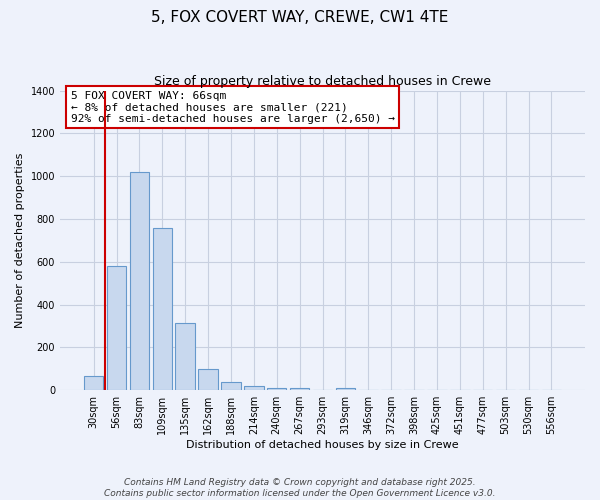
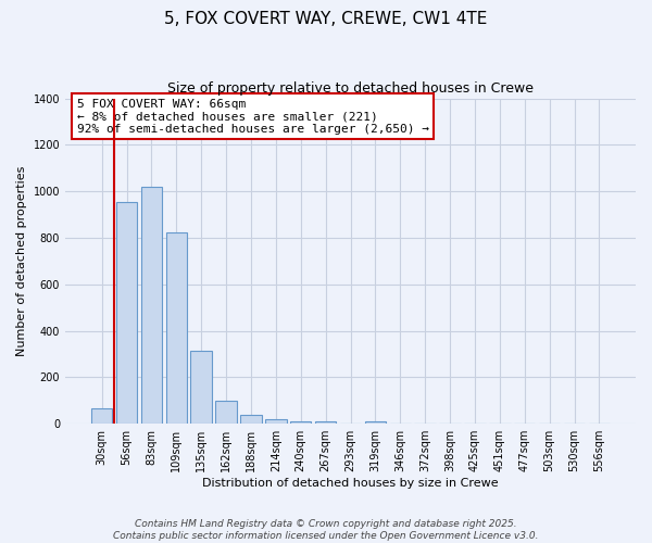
56sqm: 580 -> 955
109sqm: 760 -> 825
